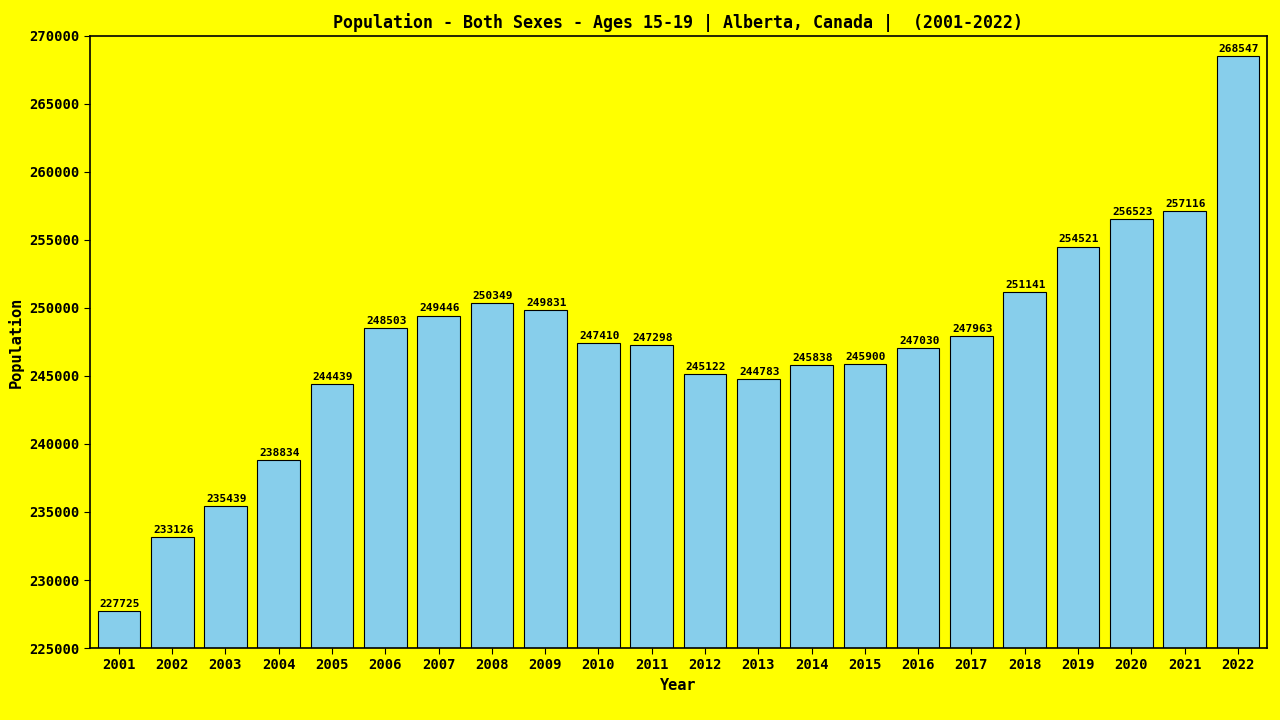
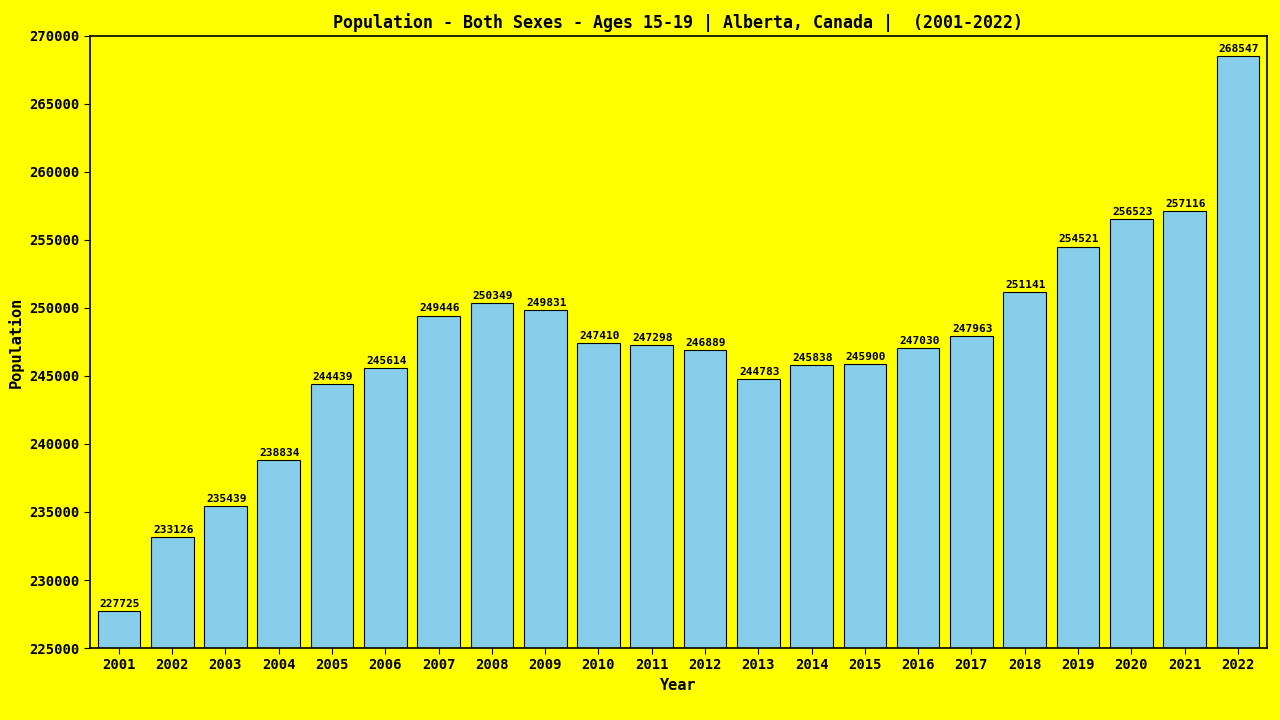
2006: 248503 -> 245614
2012: 245122 -> 246889
